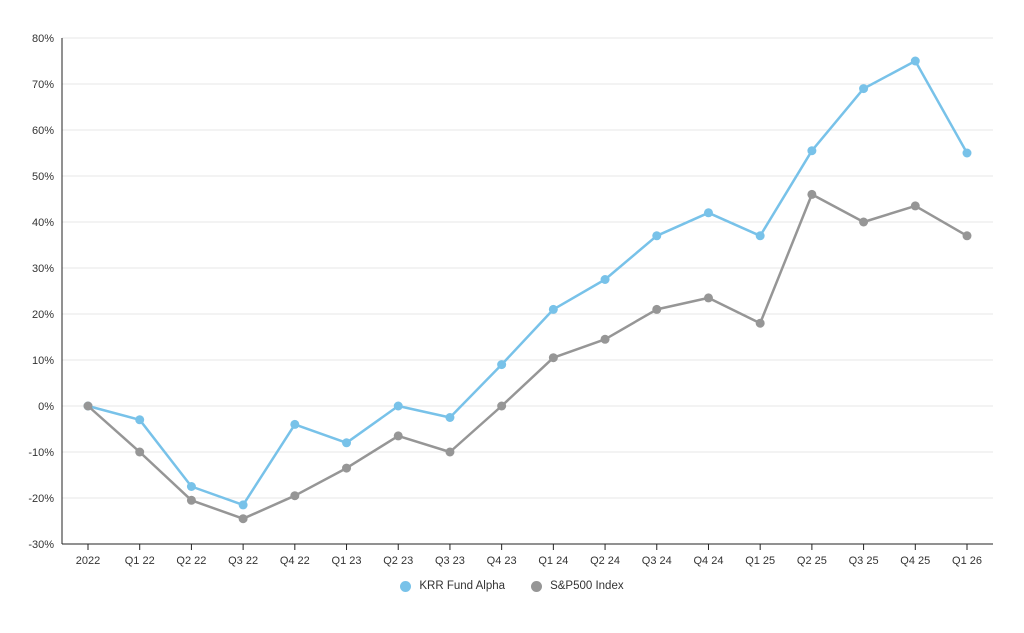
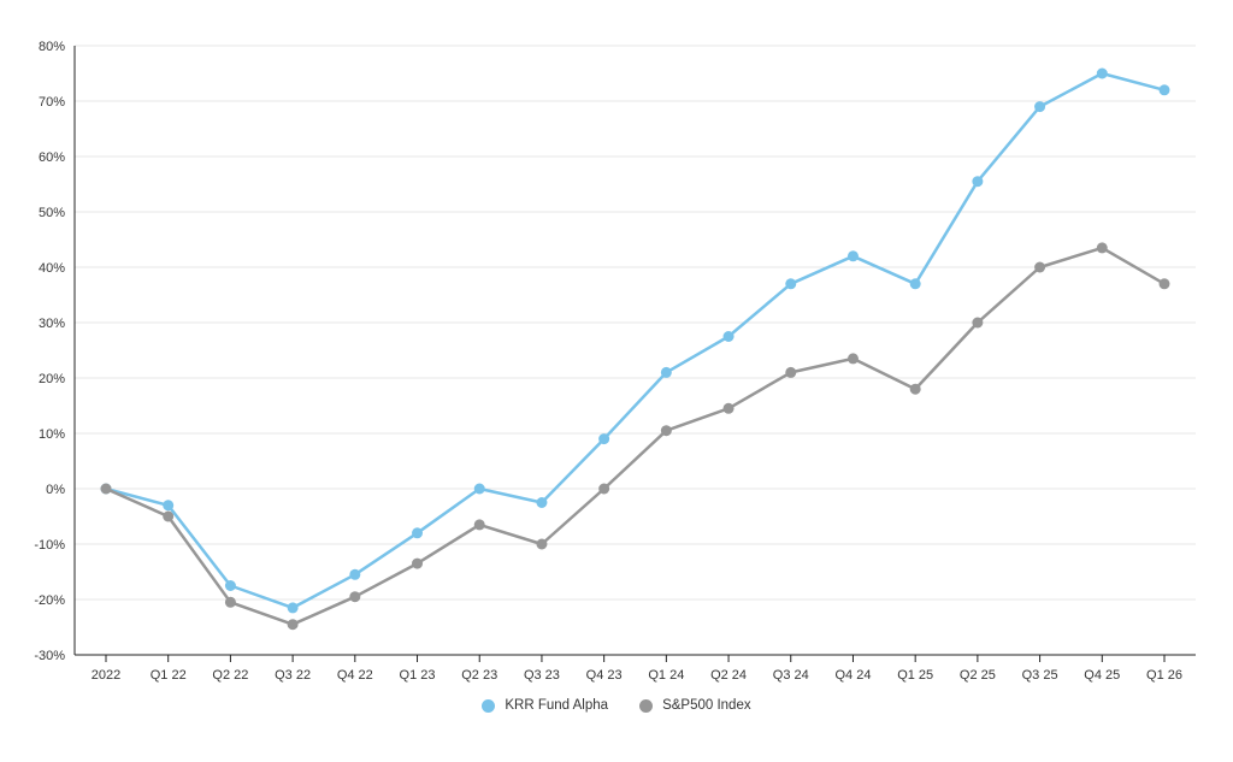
S&P500 Index/Q1 22: -10% -> -5%
KRR Fund Alpha/Q4 22: -4% -> -16%
S&P500 Index/Q2 25: 46% -> 30%
KRR Fund Alpha/Q1 26: 55% -> 72%
